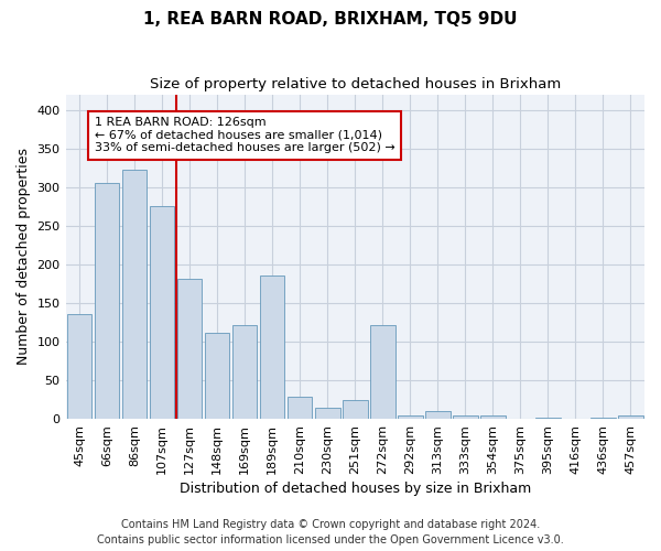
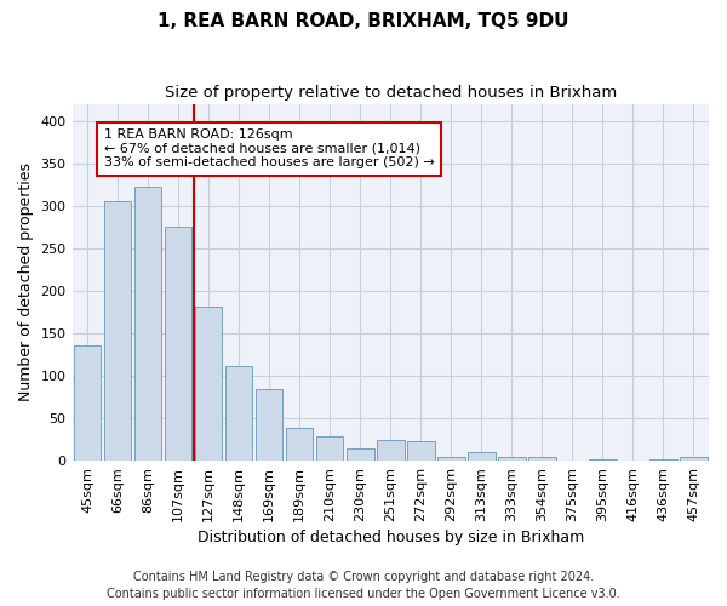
169sqm: 122 -> 84
189sqm: 186 -> 38
272sqm: 122 -> 23
